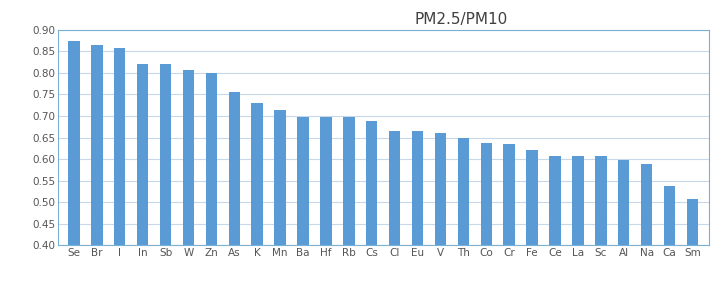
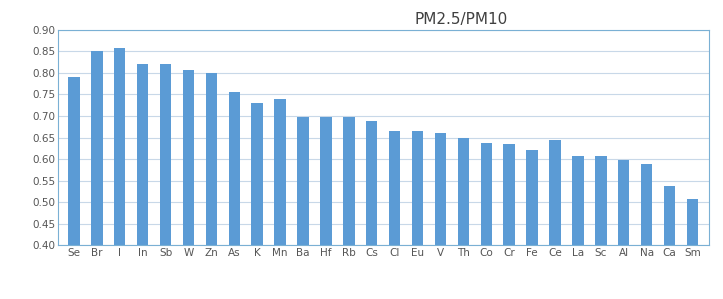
Se: 0.875 -> 0.790
Br: 0.865 -> 0.850
Mn: 0.714 -> 0.740
Ce: 0.608 -> 0.645
